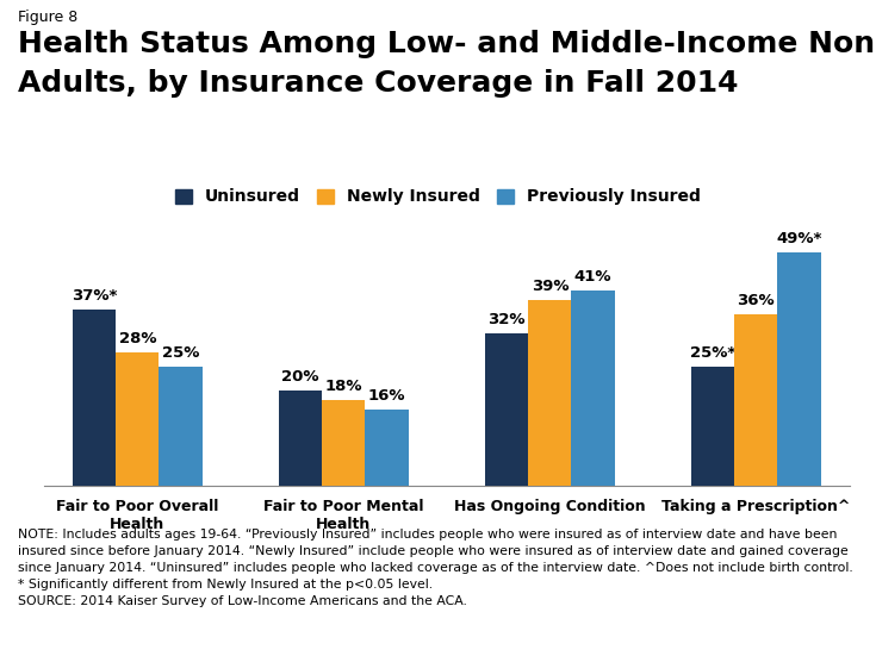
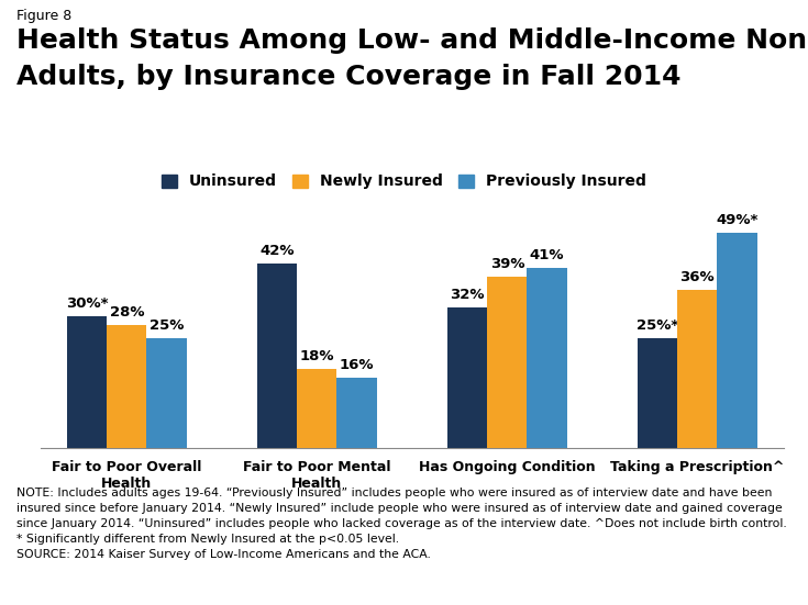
Uninsured/Fair to Poor Overall Health: 37%* -> 30%*
Uninsured/Fair to Poor Mental Health: 20% -> 42%
